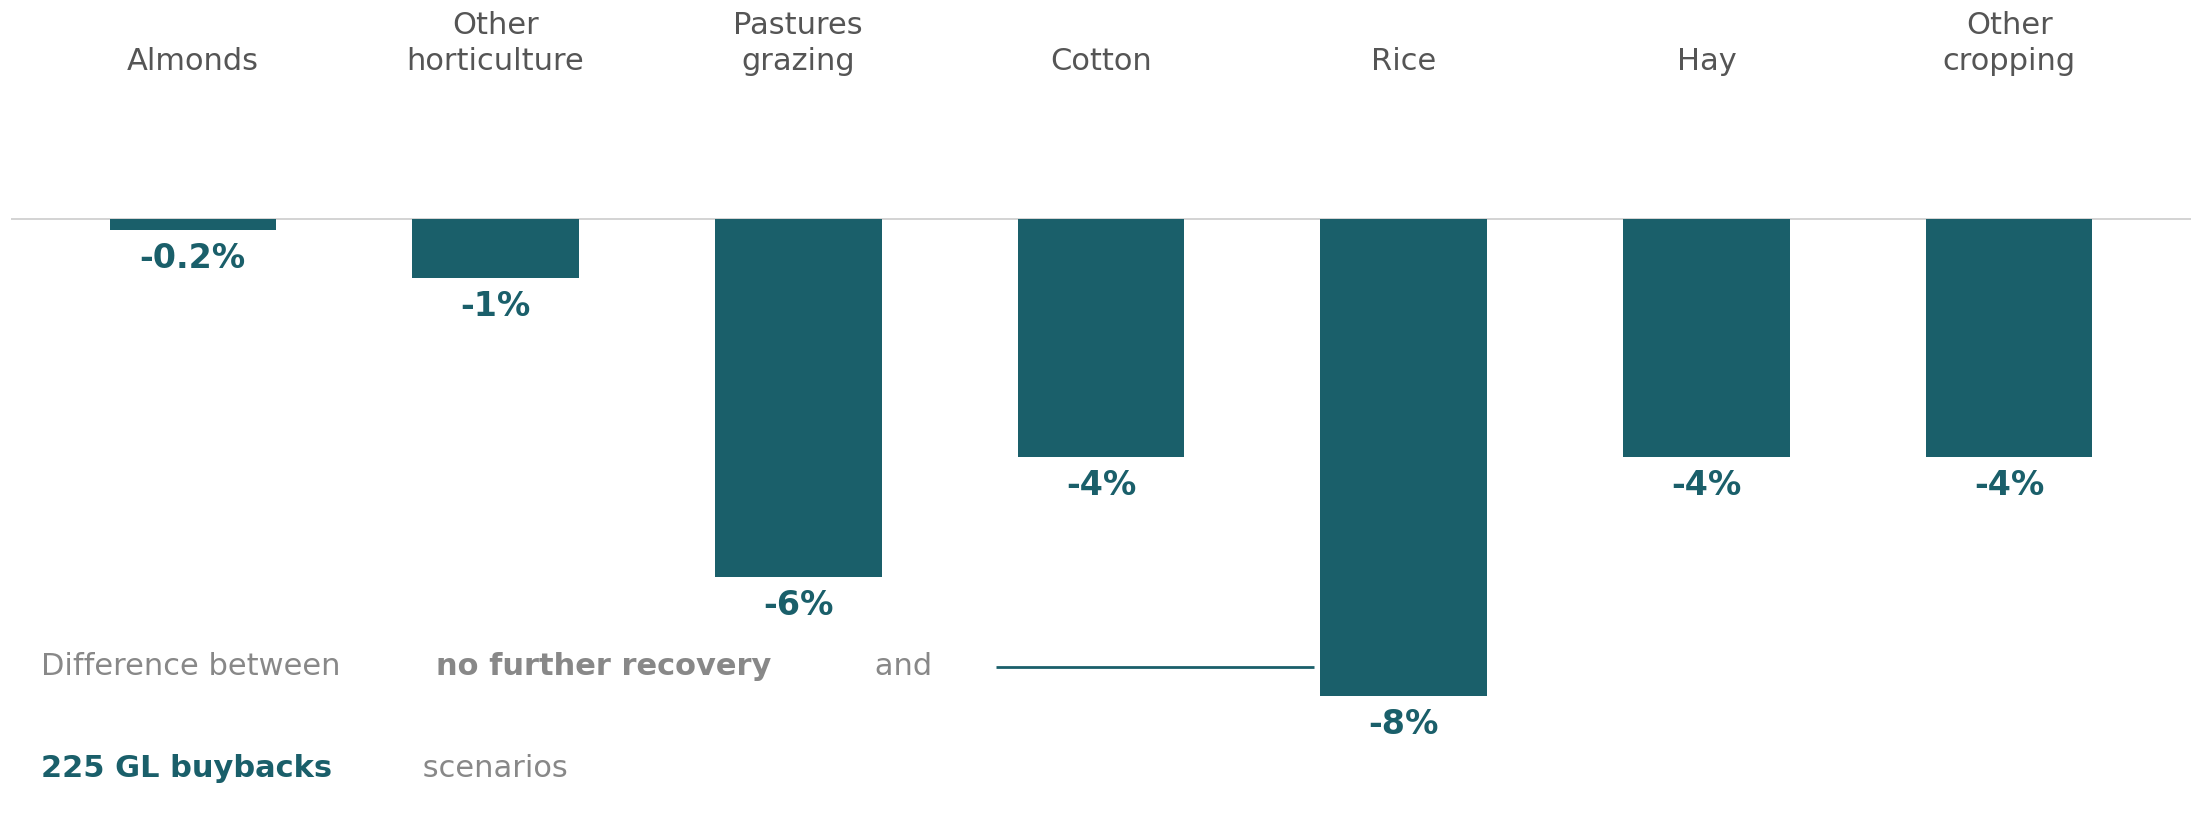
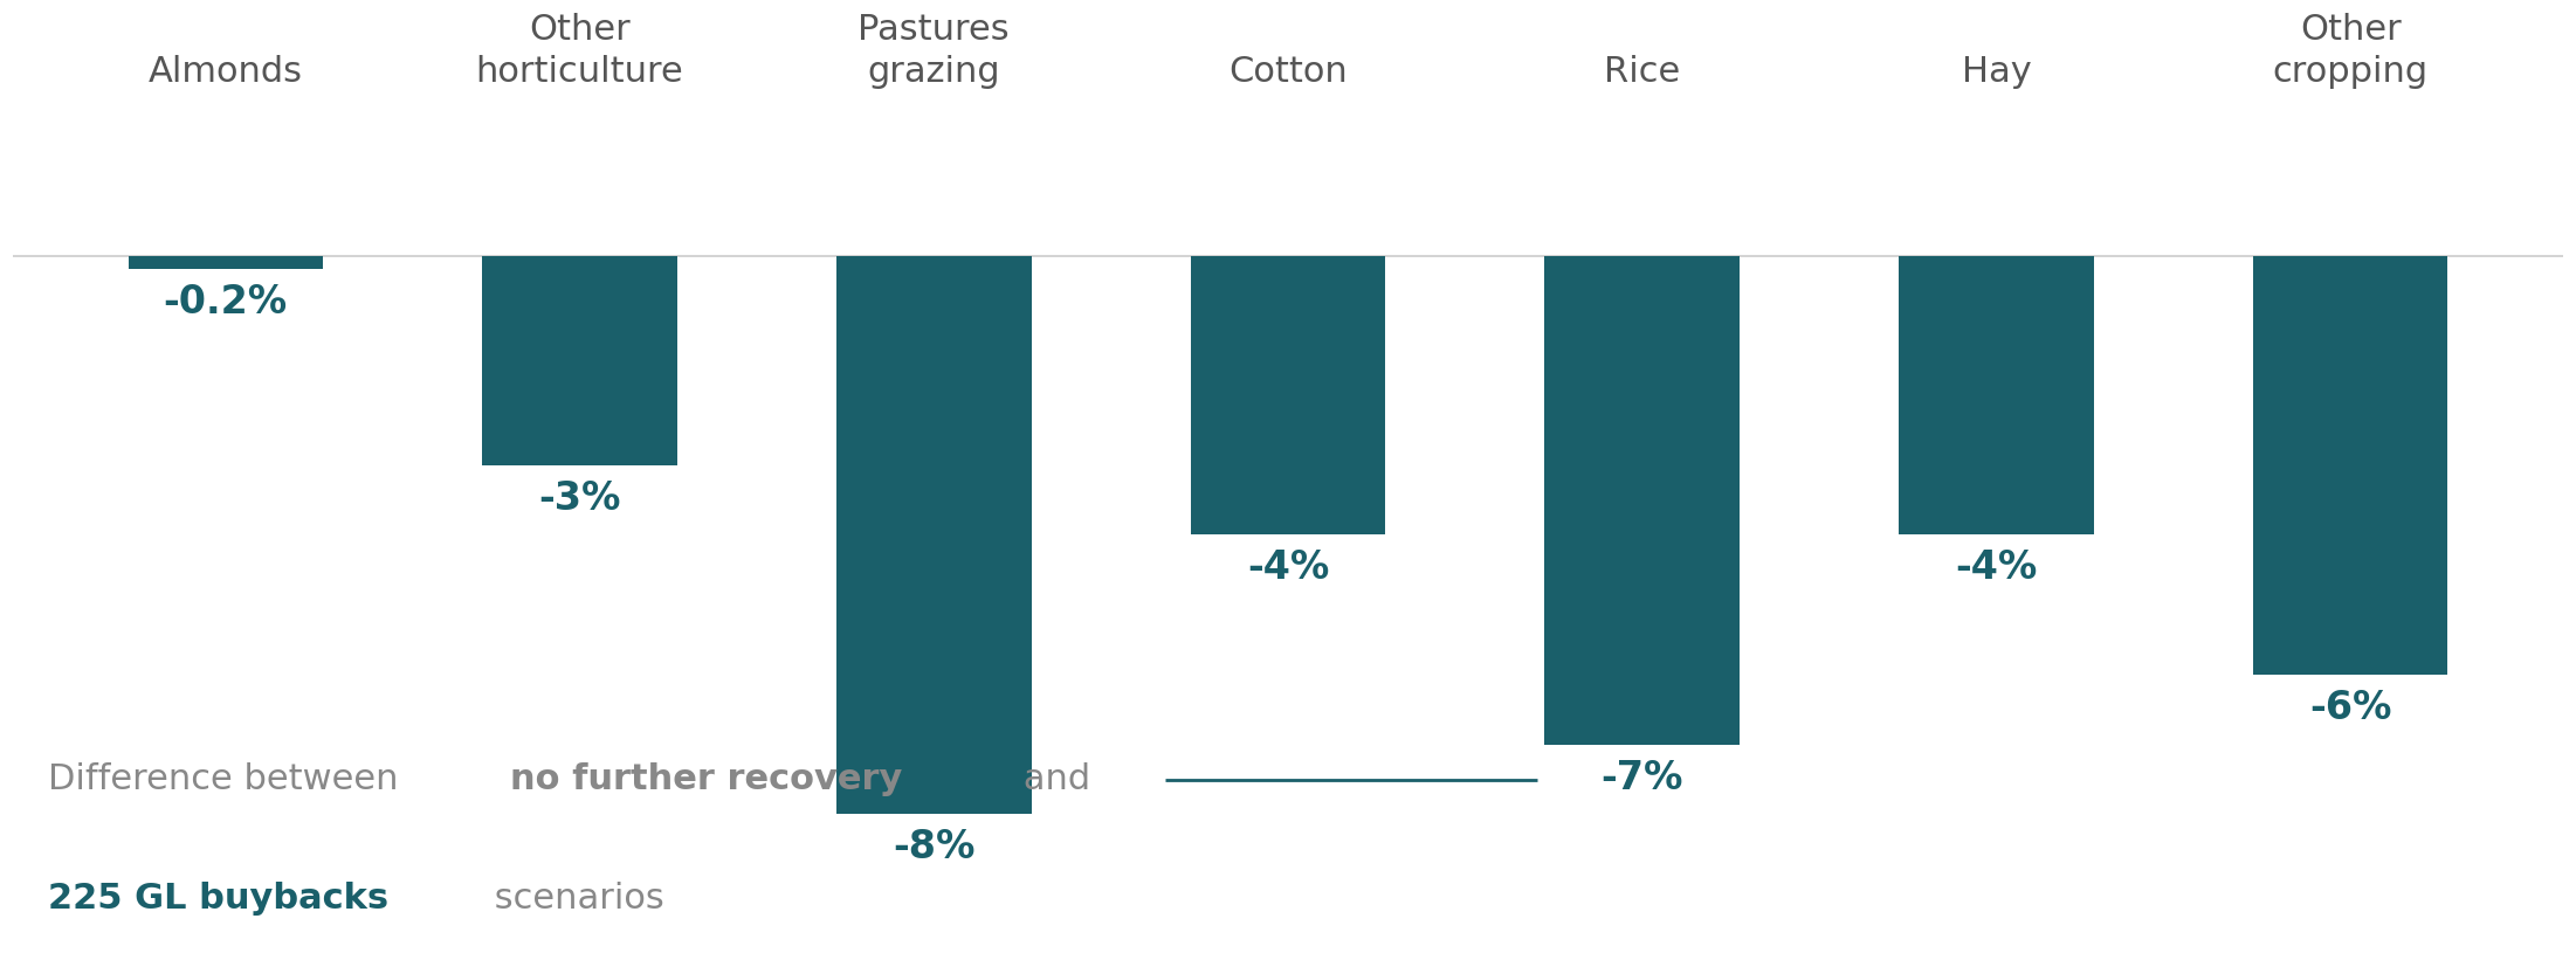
Other horticulture: -1% -> -3%
Pastures grazing: -6% -> -8%
Rice: -8% -> -7%
Other cropping: -4% -> -6%
